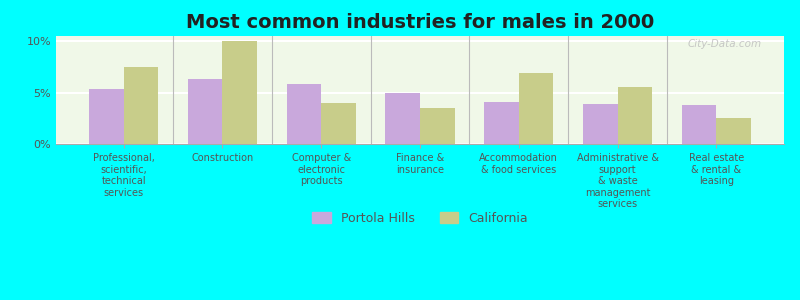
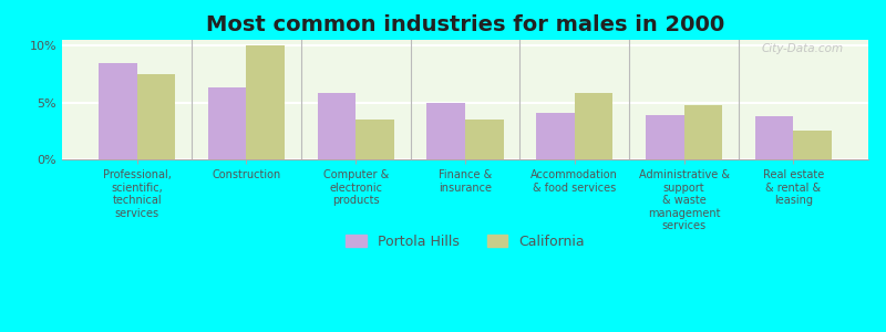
Portola Hills/Professional, scientific, technical services: 5.3% -> 8.5%
California/Computer & electronic products: 4.0% -> 3.5%
California/Accommodation & food services: 6.9% -> 5.8%
California/Administrative & support & waste management services: 5.5% -> 4.8%
